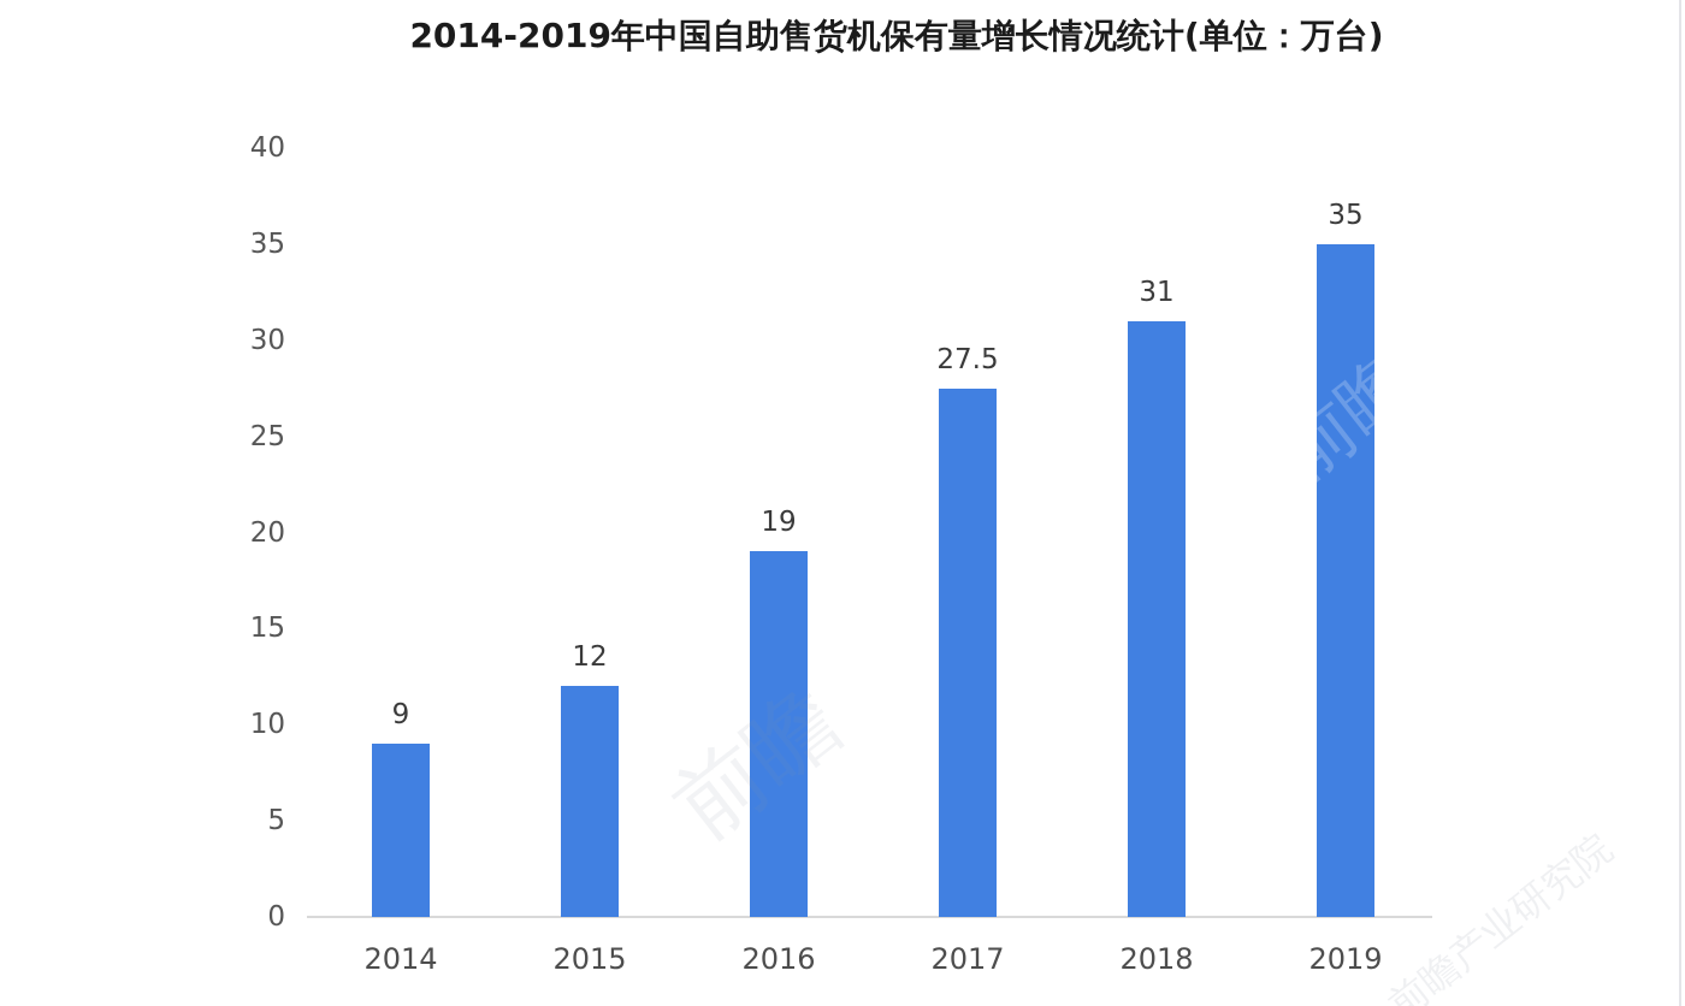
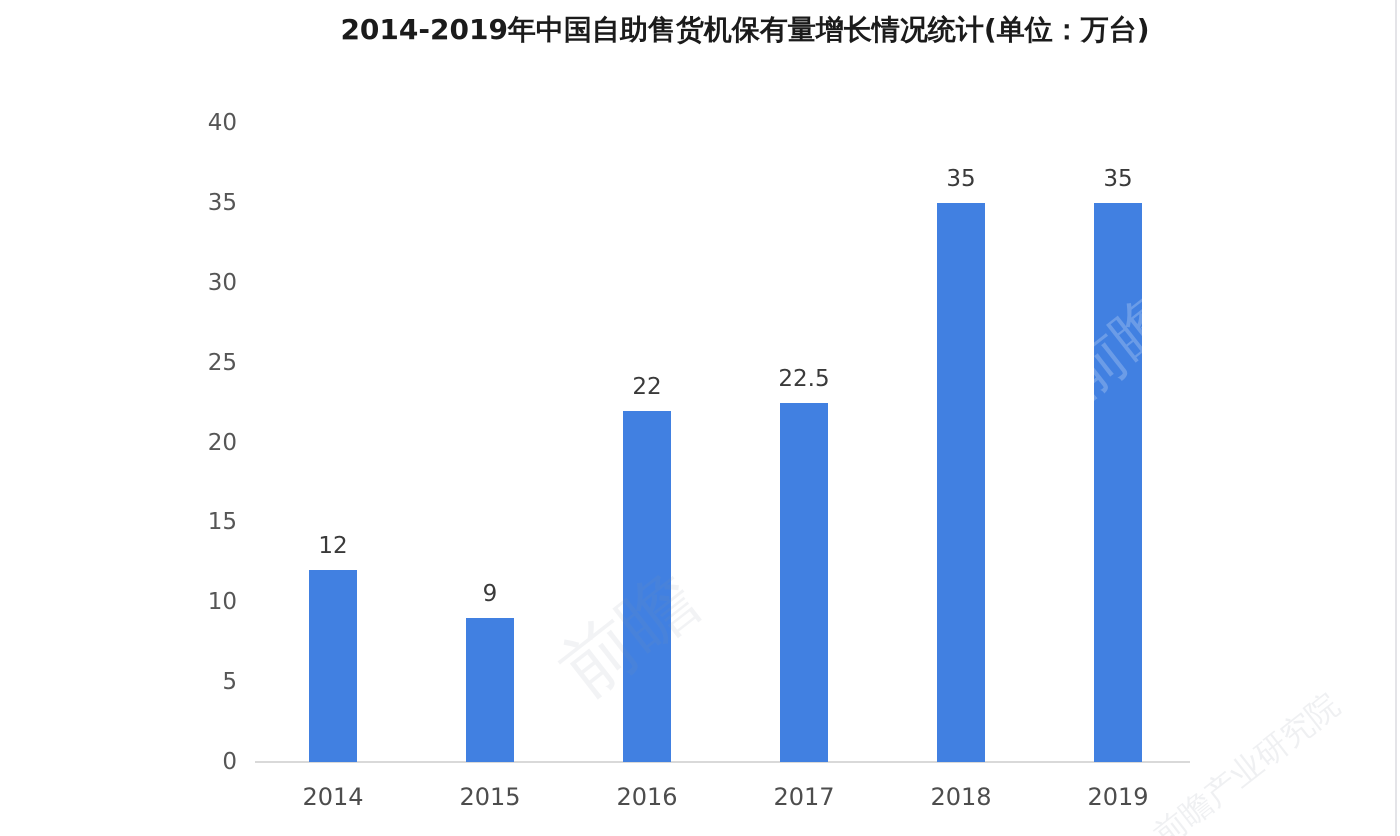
2014: 9 -> 12
2015: 12 -> 9
2016: 19 -> 22
2017: 27.5 -> 22.5
2018: 31 -> 35
